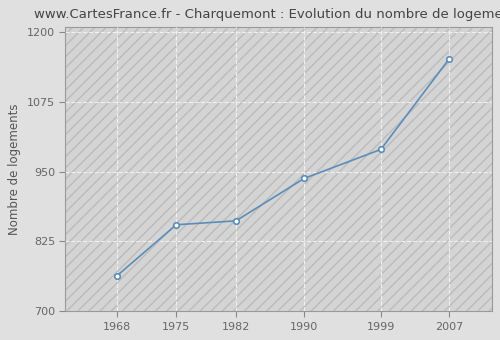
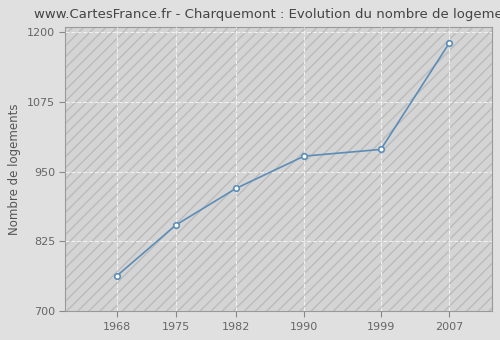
1982: 862 -> 920
1990: 938 -> 978
2007: 1152 -> 1180
